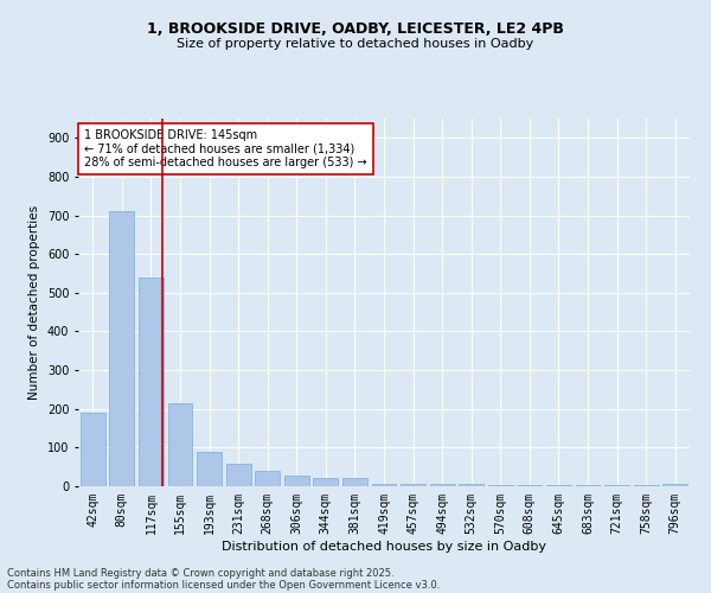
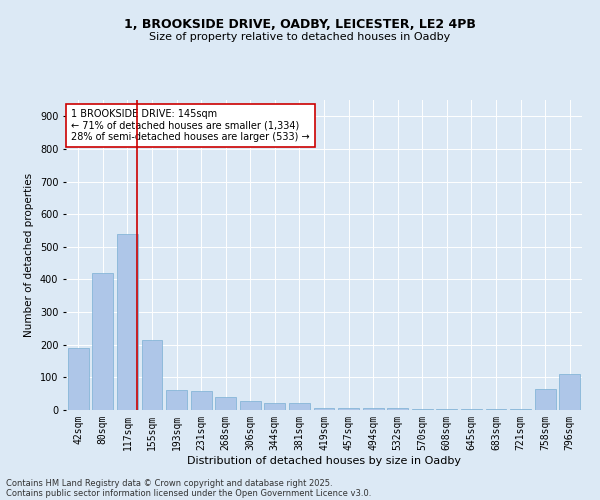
80sqm: 710 -> 420
193sqm: 90 -> 60
758sqm: 2 -> 65
796sqm: 5 -> 110
